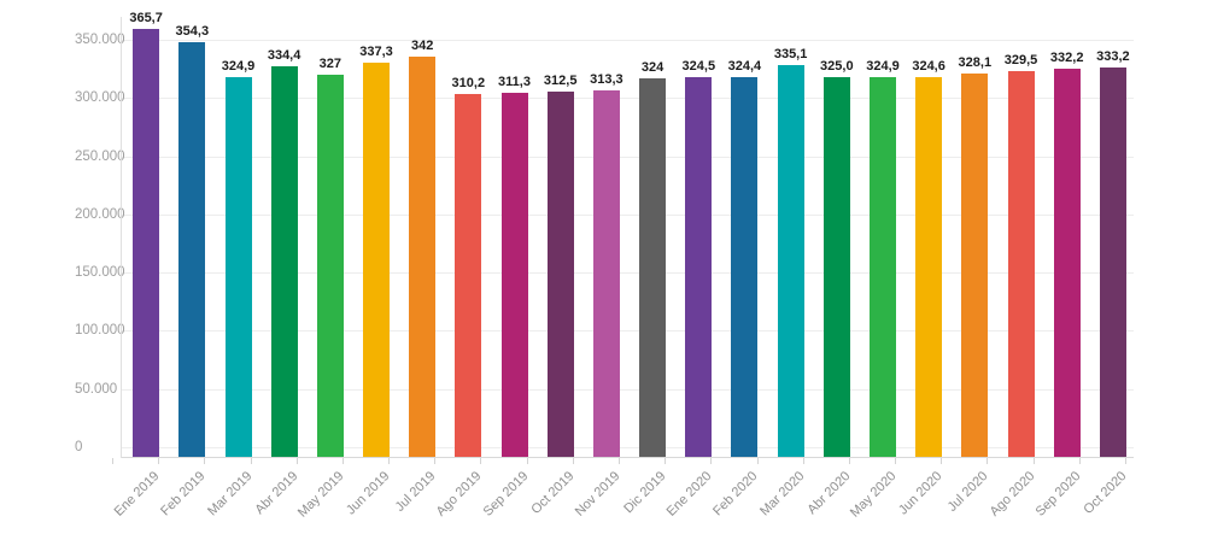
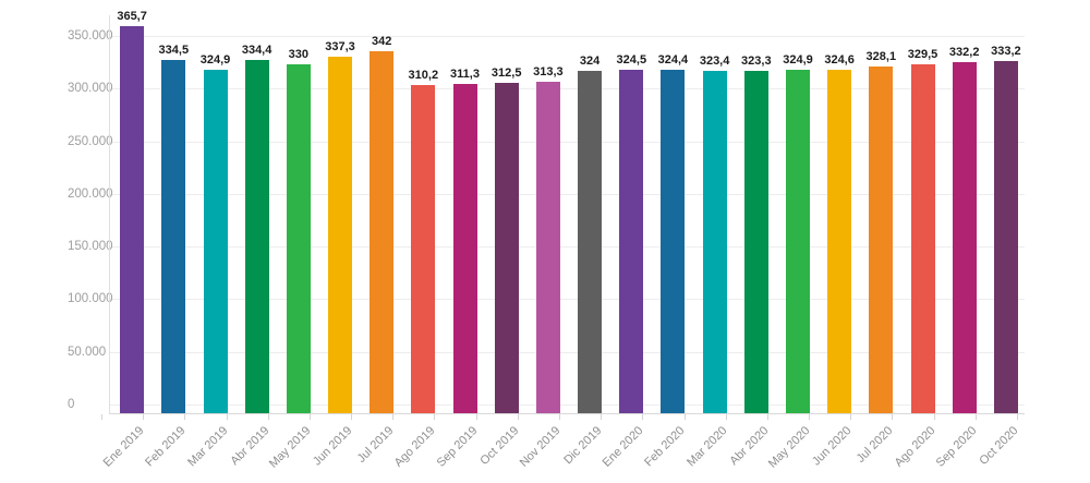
Feb 2019: 354,3 -> 334,5
May 2019: 327 -> 330
Mar 2020: 335,1 -> 323,4
Abr 2020: 325,0 -> 323,3
